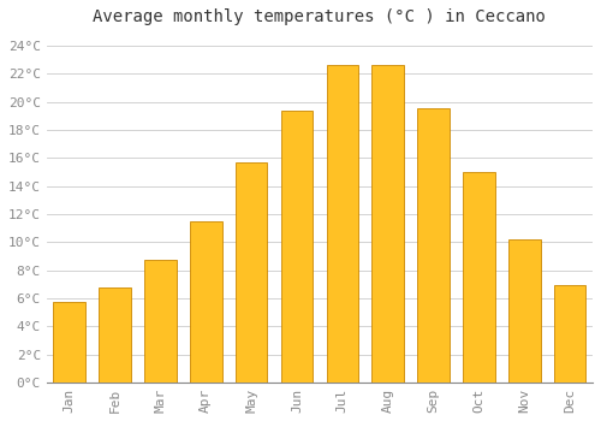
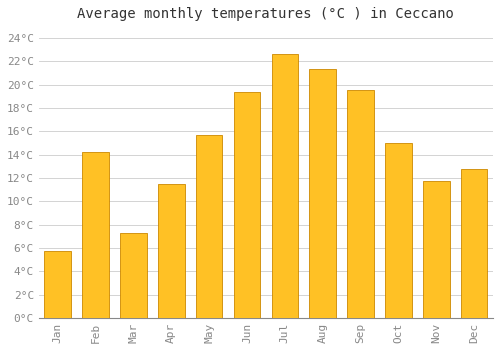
Feb: 6.8°C -> 14.2°C
Mar: 8.7°C -> 7.3°C
Aug: 22.6°C -> 21.3°C
Nov: 10.2°C -> 11.7°C
Dec: 6.9°C -> 12.8°C
